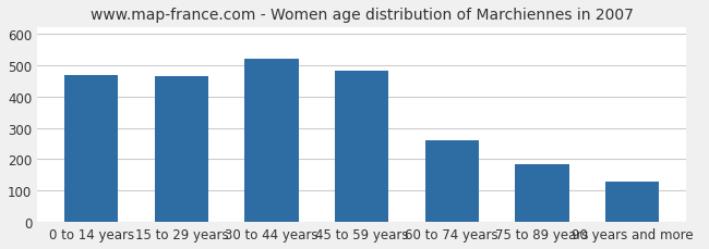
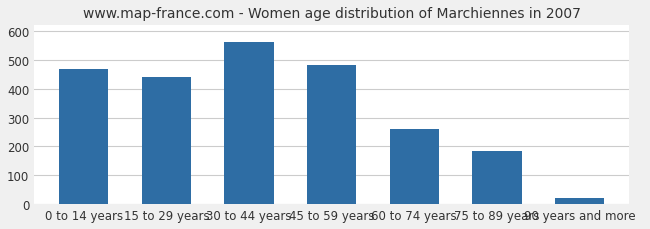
15 to 29 years: 465 -> 440
30 to 44 years: 520 -> 562
90 years and more: 130 -> 22
